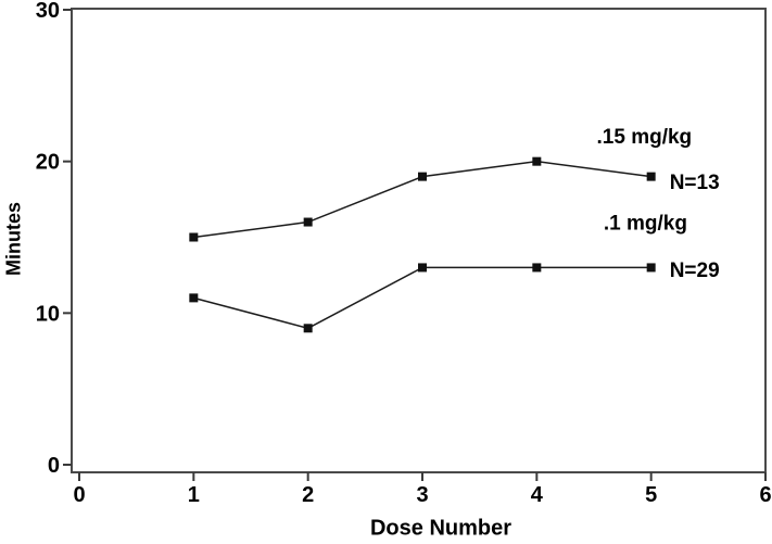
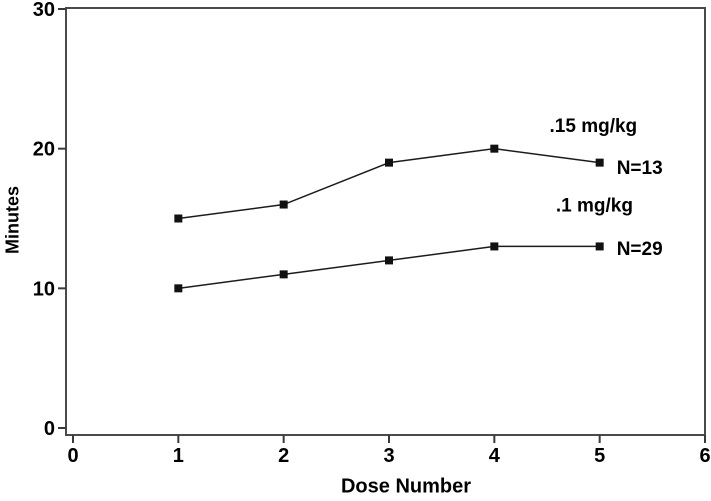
.1 mg/kg/1: 11 -> 10
.1 mg/kg/2: 9 -> 11
.1 mg/kg/3: 13 -> 12
